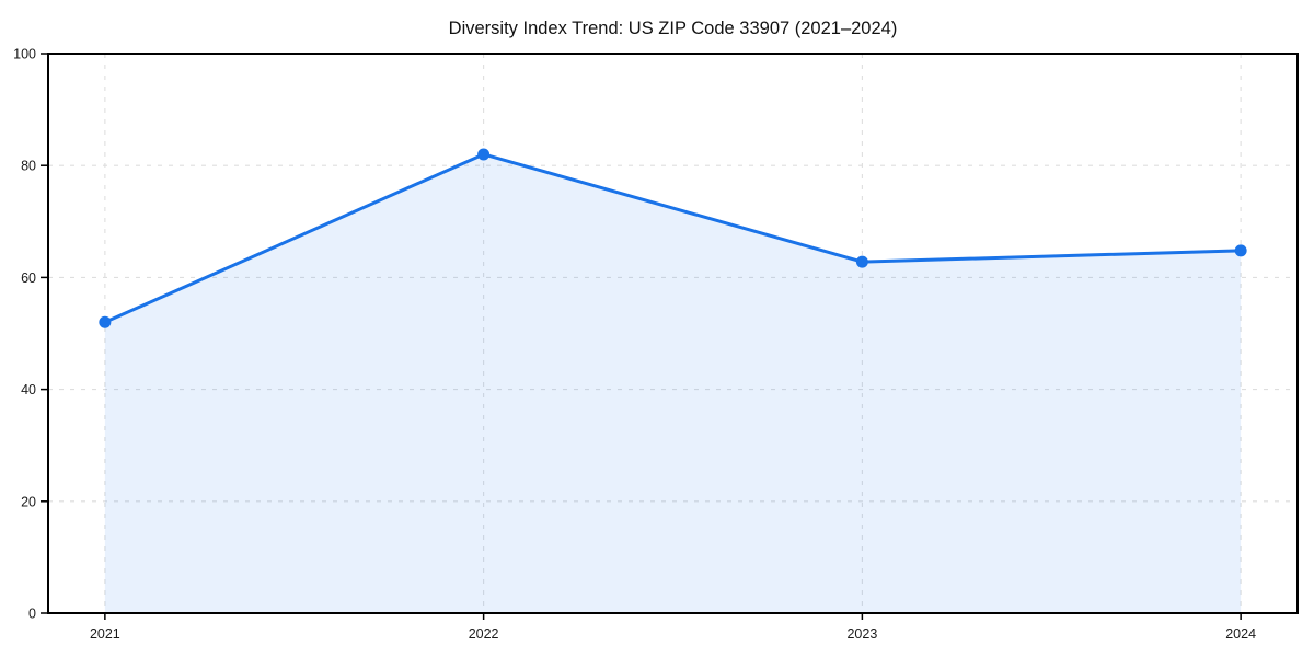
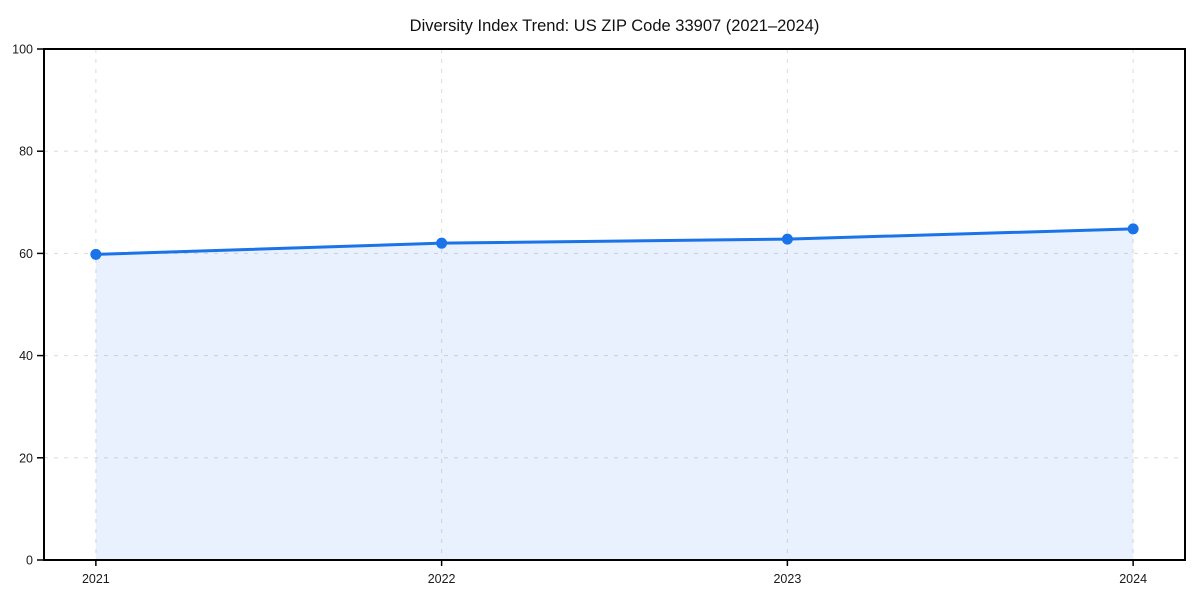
2021: 52 -> 60
2022: 82 -> 62
